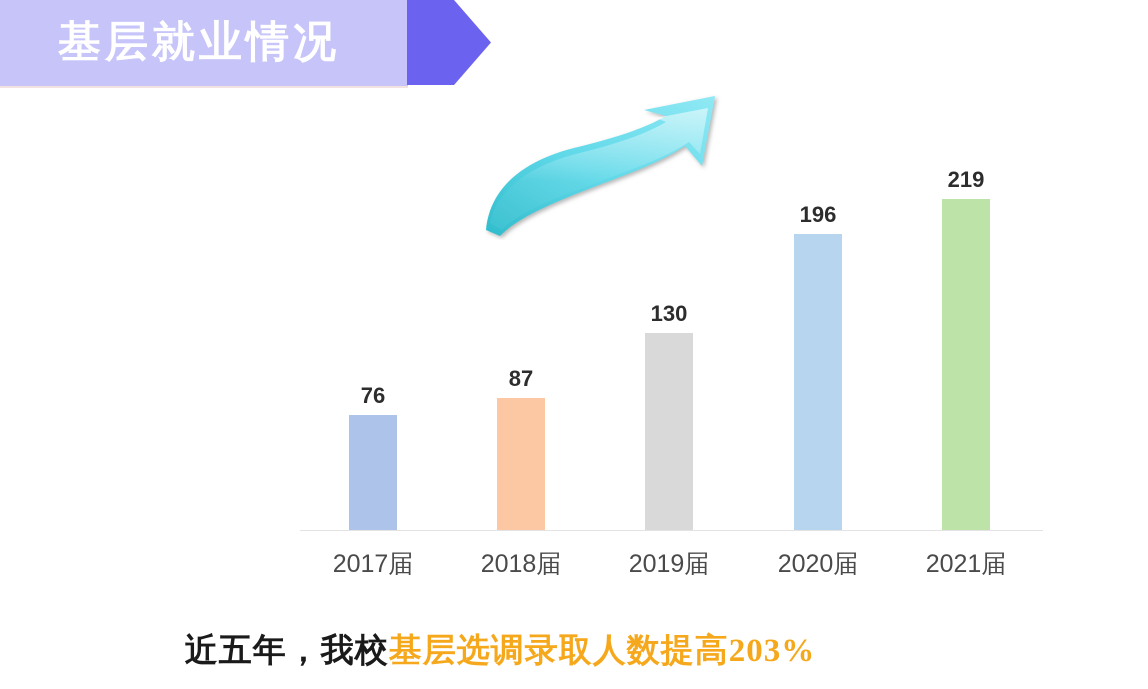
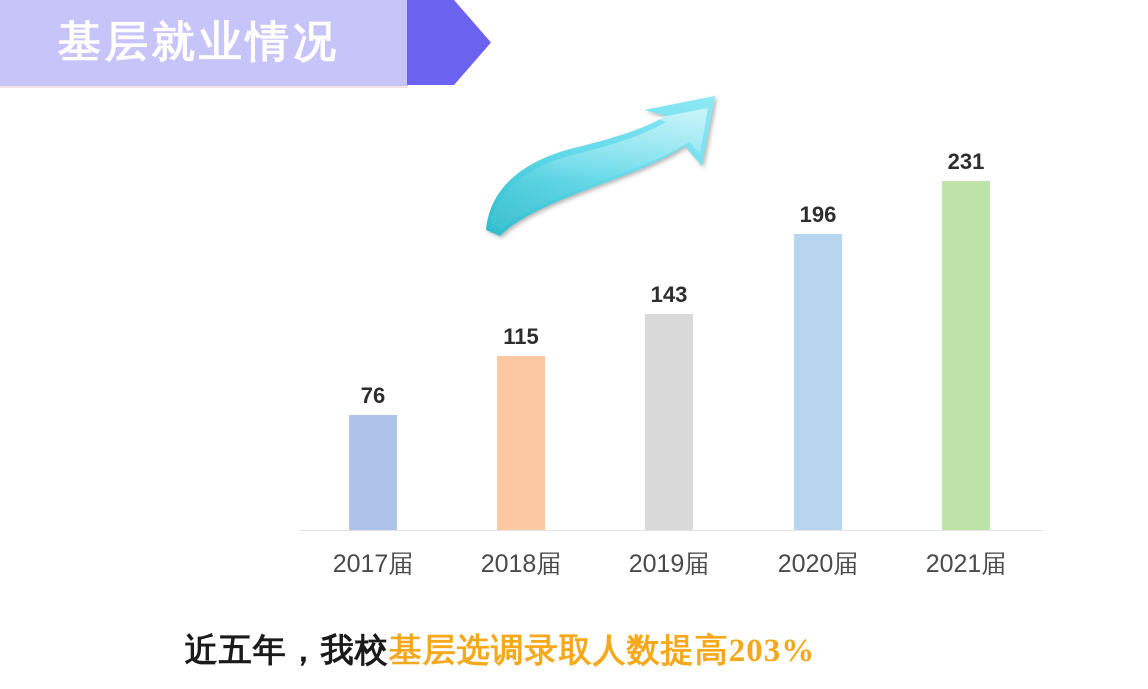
2018届: 87 -> 115
2019届: 130 -> 143
2021届: 219 -> 231
